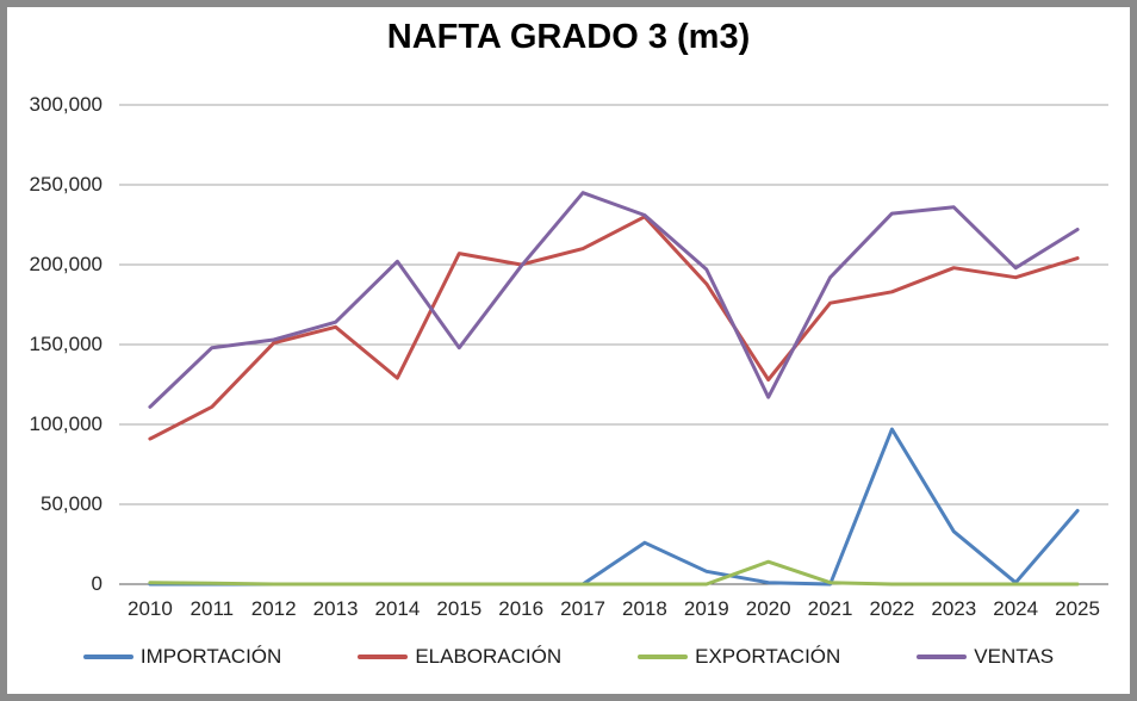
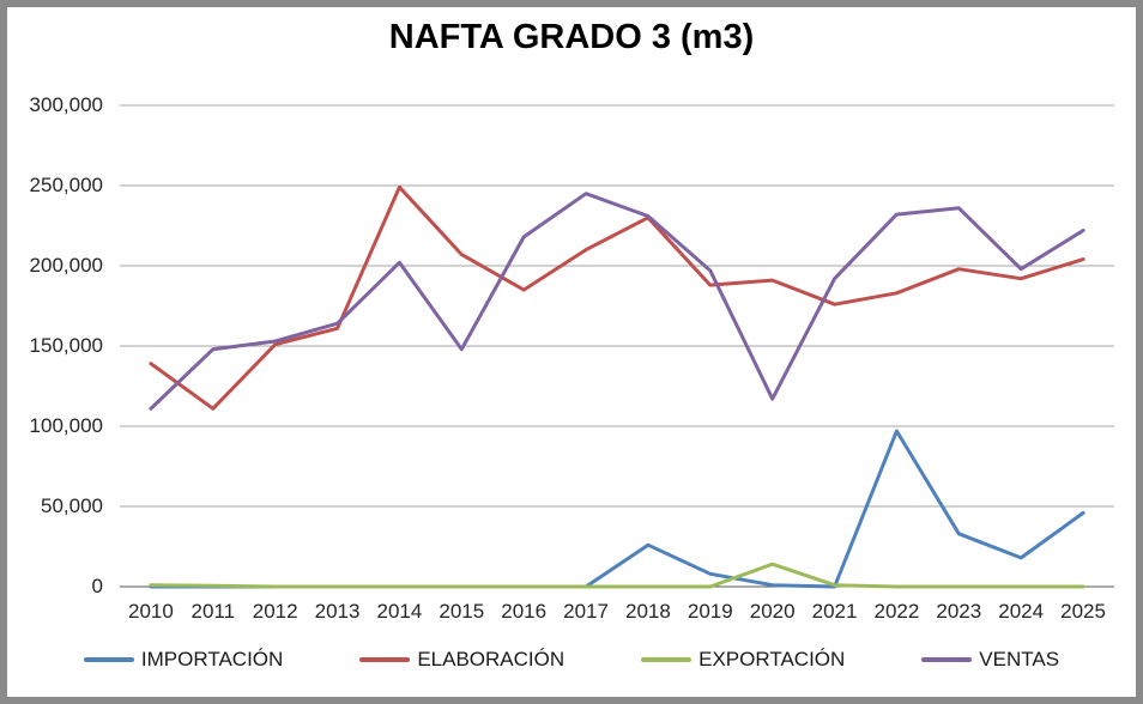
ELABORACIÓN/2010: 91000 -> 139000
ELABORACIÓN/2014: 129000 -> 249000
ELABORACIÓN/2016: 200000 -> 185000
VENTAS/2016: 199000 -> 218000
ELABORACIÓN/2020: 128000 -> 191000
IMPORTACIÓN/2024: 1000 -> 18000
